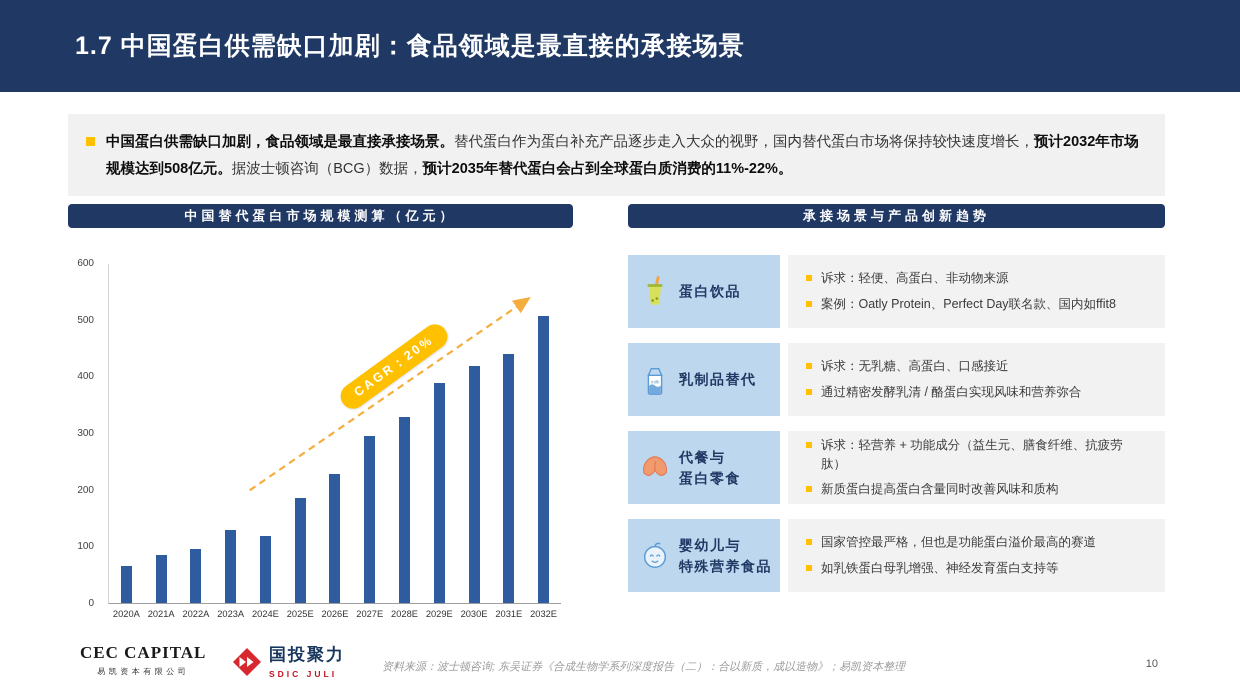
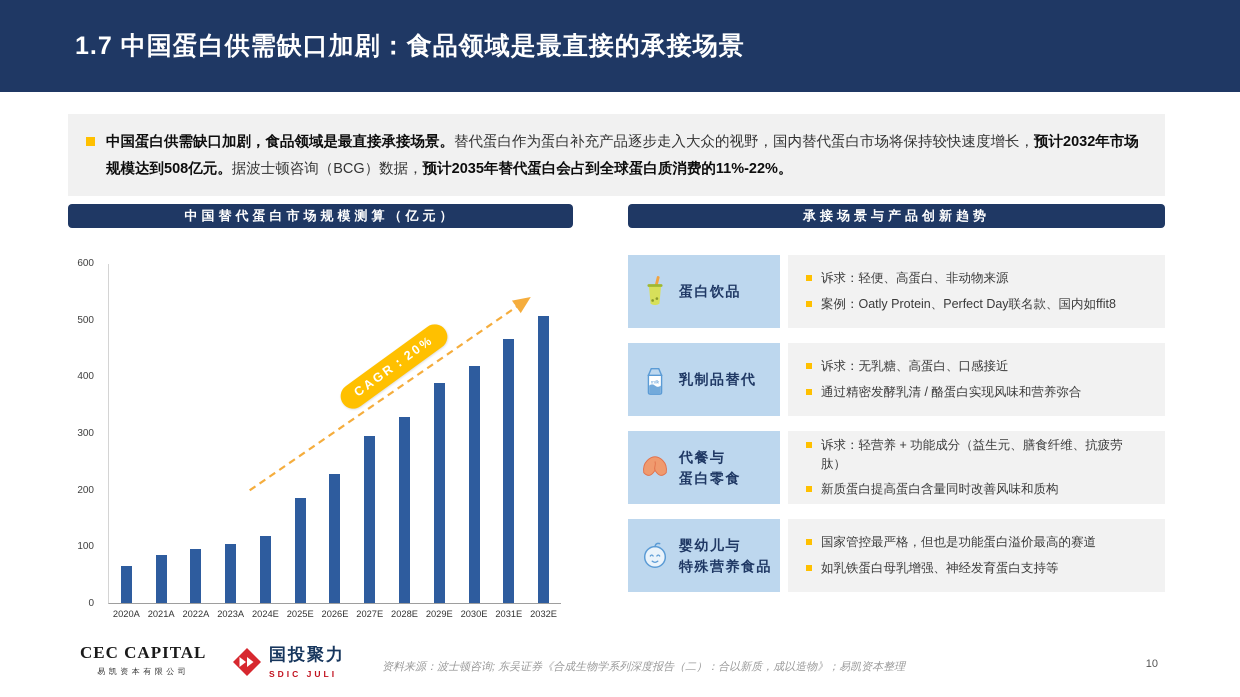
2023A: 130 -> 100
2031E: 440 -> 470
